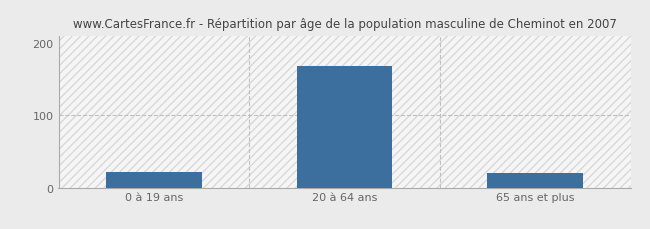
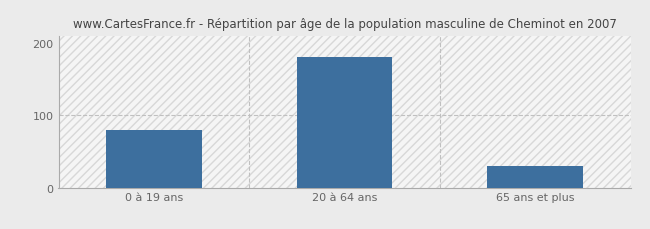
0 à 19 ans: 22 -> 80
20 à 64 ans: 168 -> 181
65 ans et plus: 20 -> 30
